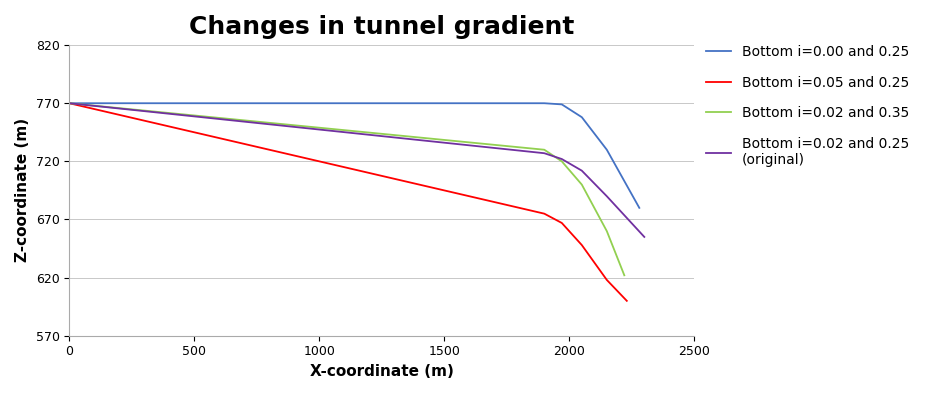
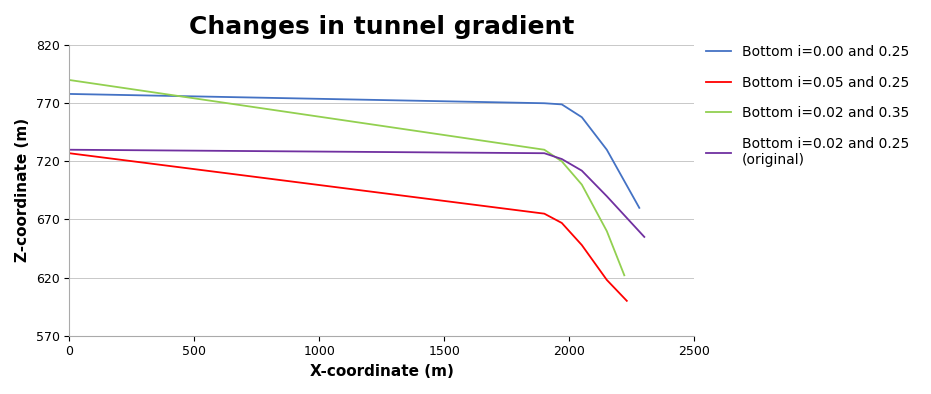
Bottom i=0.00 and 0.25/0: 770 -> 778
Bottom i=0.05 and 0.25/0: 770 -> 727
Bottom i=0.02 and 0.35/0: 770 -> 790
Bottom i=0.02 and 0.25 (original)/0: 770 -> 730
